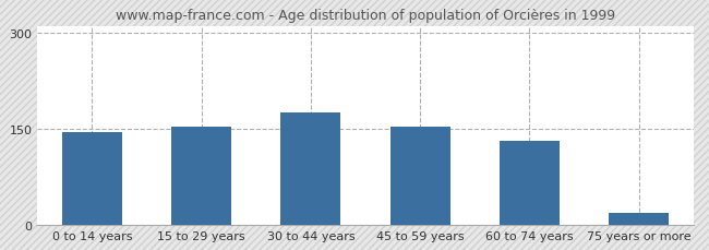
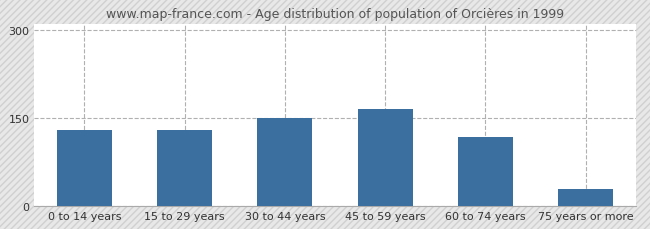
0 to 14 years: 144 -> 130
15 to 29 years: 153 -> 130
30 to 44 years: 176 -> 150
45 to 59 years: 153 -> 166
60 to 74 years: 131 -> 118
75 years or more: 18 -> 28
